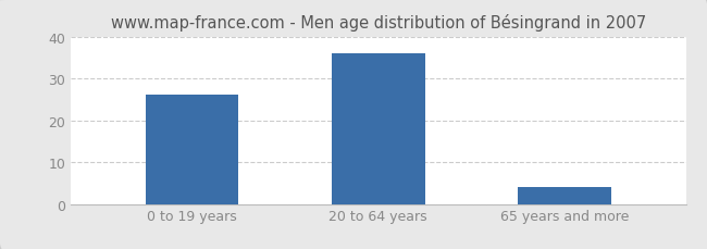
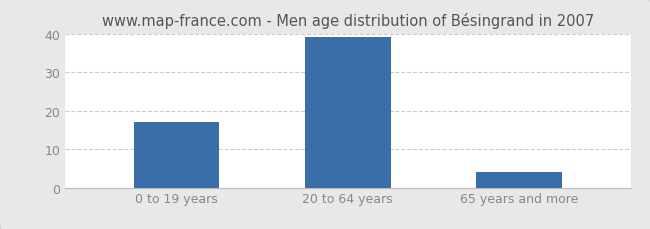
0 to 19 years: 26 -> 17
20 to 64 years: 36 -> 39
